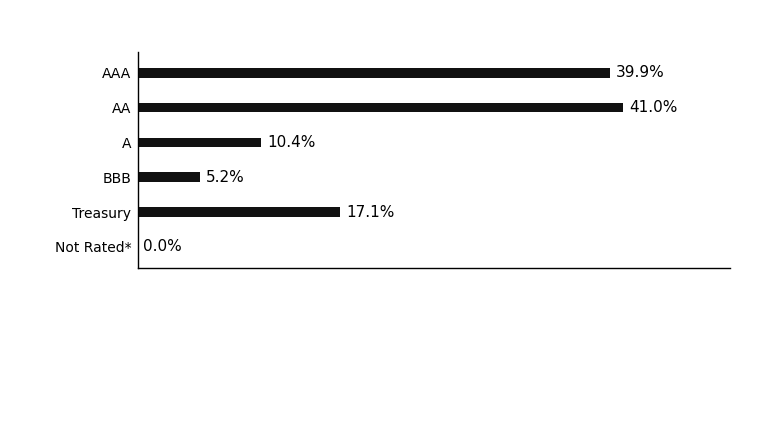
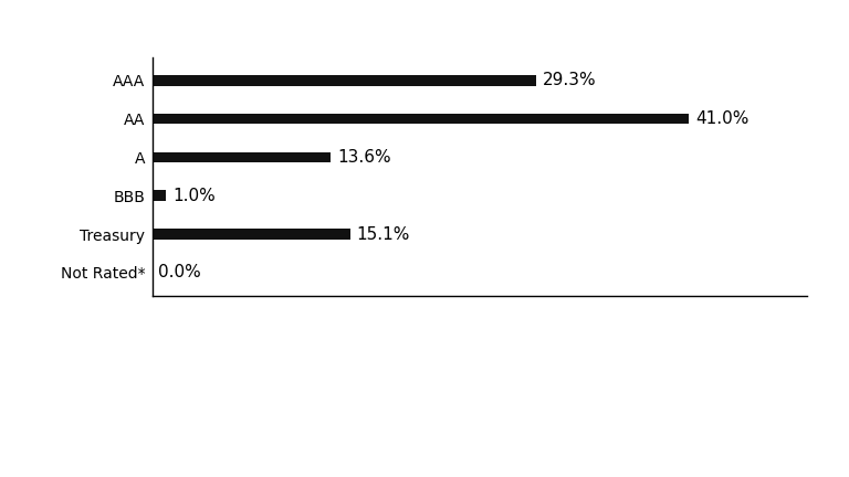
AAA: 39.9% -> 29.3%
A: 10.4% -> 13.6%
BBB: 5.2% -> 1.0%
Treasury: 17.1% -> 15.1%
